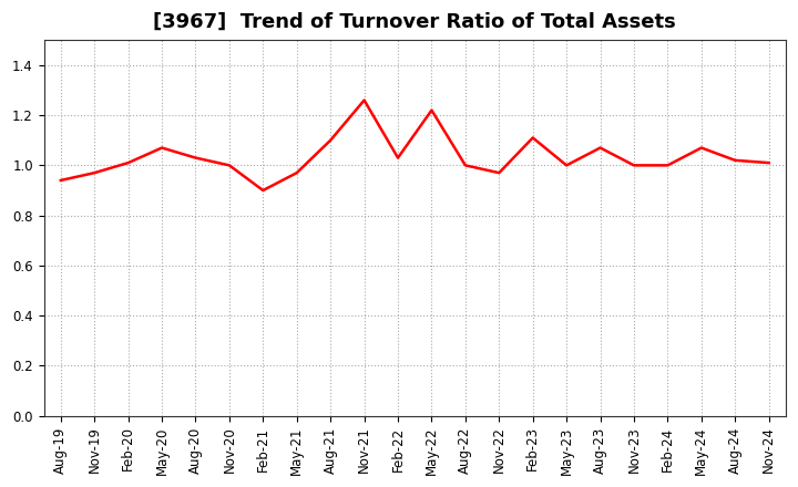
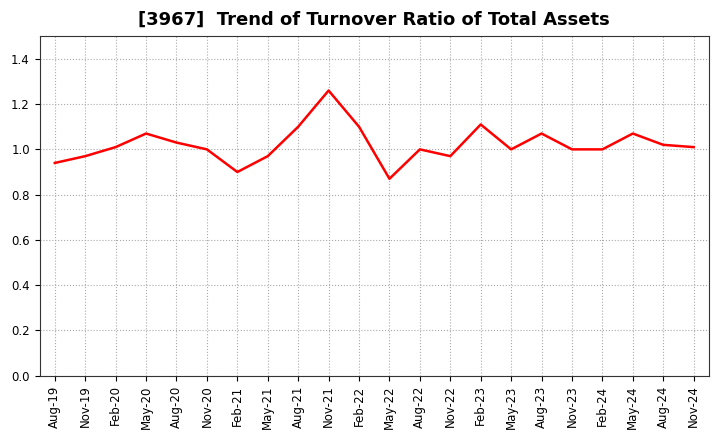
Feb-22: 1.03 -> 1.10
May-22: 1.22 -> 0.87
